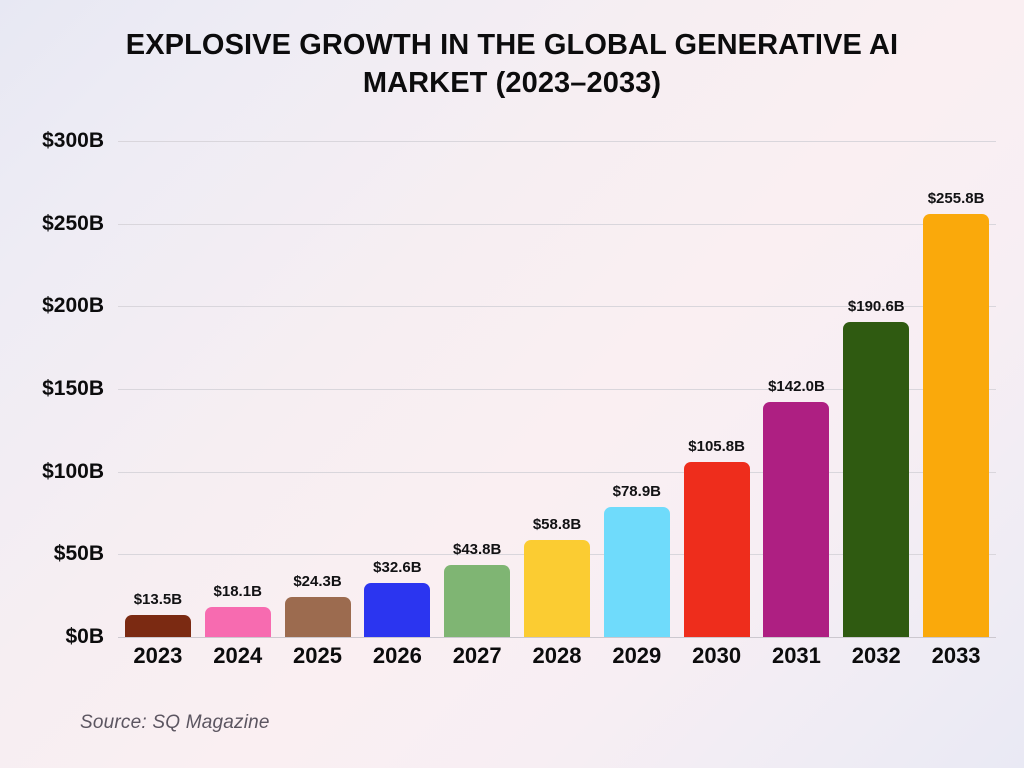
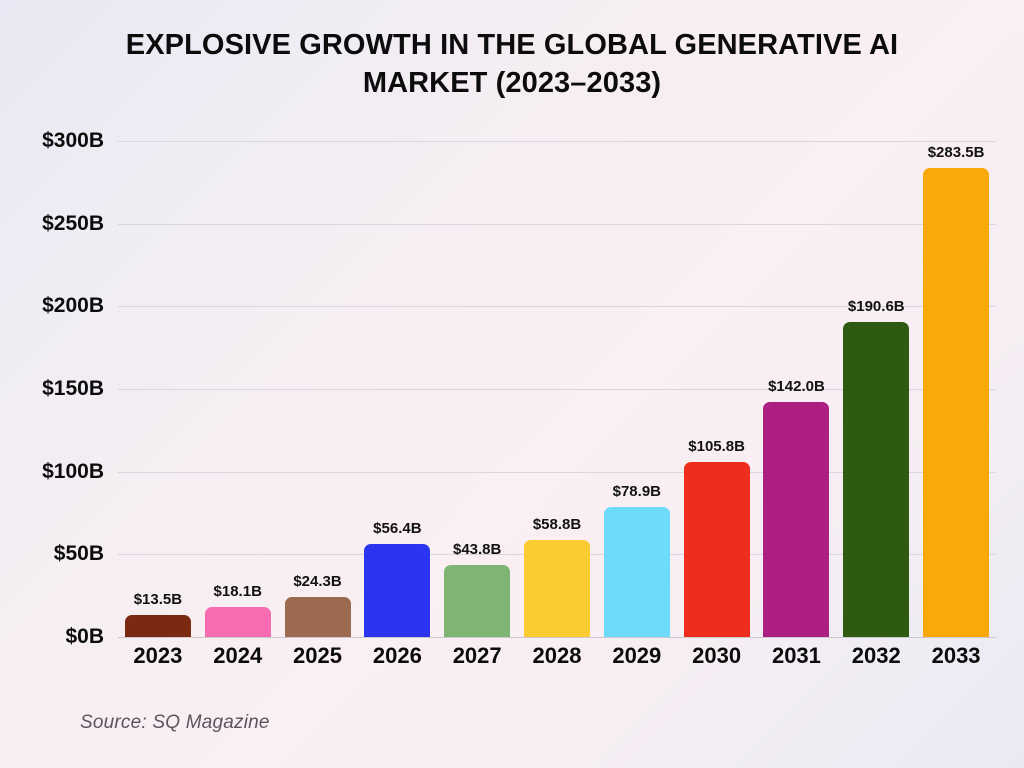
2026: $32.6B -> $56.4B
2033: $255.8B -> $283.5B
